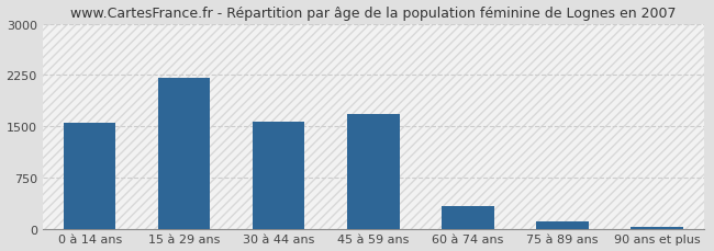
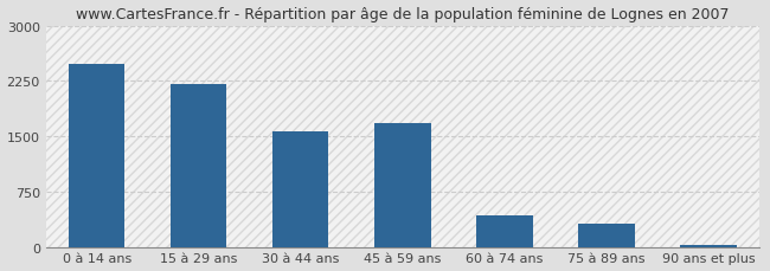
0 à 14 ans: 1550 -> 2480
60 à 74 ans: 330 -> 420
75 à 89 ans: 100 -> 320
